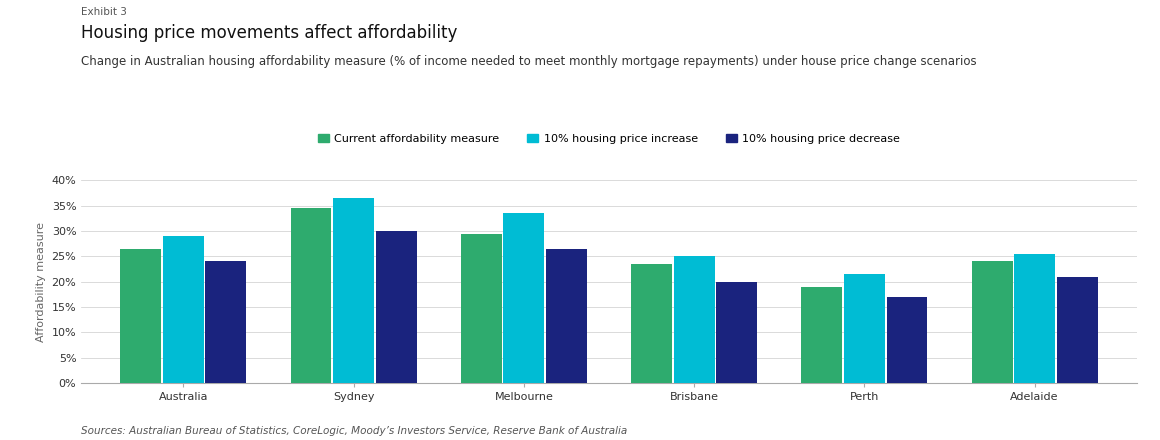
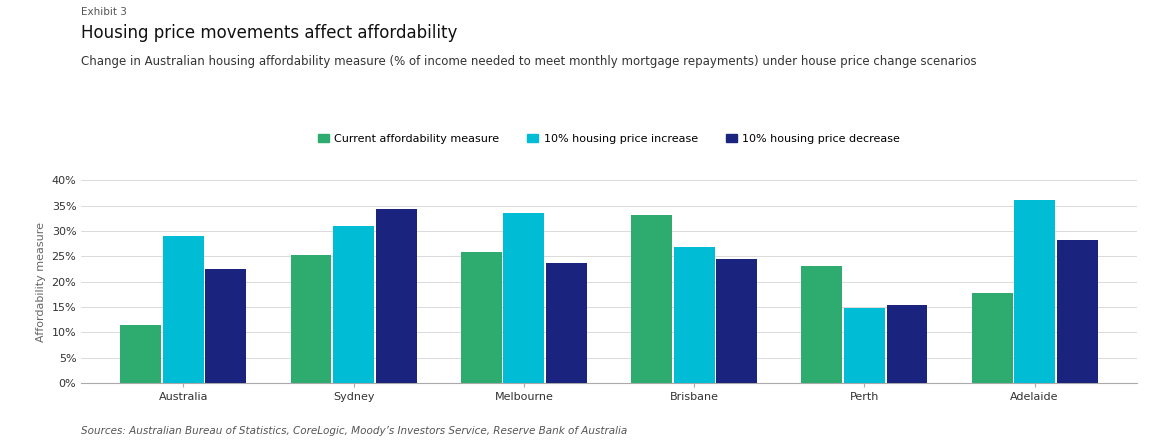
Current affordability measure/Australia: 26.5% -> 11.4%
10% housing price decrease/Australia: 24.0% -> 22.4%
Current affordability measure/Sydney: 34.5% -> 25.2%
10% housing price increase/Sydney: 36.5% -> 31.0%
10% housing price decrease/Sydney: 30.0% -> 34.4%
Current affordability measure/Melbourne: 29.5% -> 25.8%
10% housing price decrease/Melbourne: 26.5% -> 23.6%
Current affordability measure/Brisbane: 23.5% -> 33.2%
10% housing price increase/Brisbane: 25.0% -> 26.8%
10% housing price decrease/Brisbane: 20.0% -> 24.4%
Current affordability measure/Perth: 19.0% -> 23.0%
10% housing price increase/Perth: 21.5% -> 14.8%
10% housing price decrease/Perth: 17.0% -> 15.4%
Current affordability measure/Adelaide: 24.0% -> 17.8%
10% housing price increase/Adelaide: 25.5% -> 36.2%
10% housing price decrease/Adelaide: 21.0% -> 28.2%
